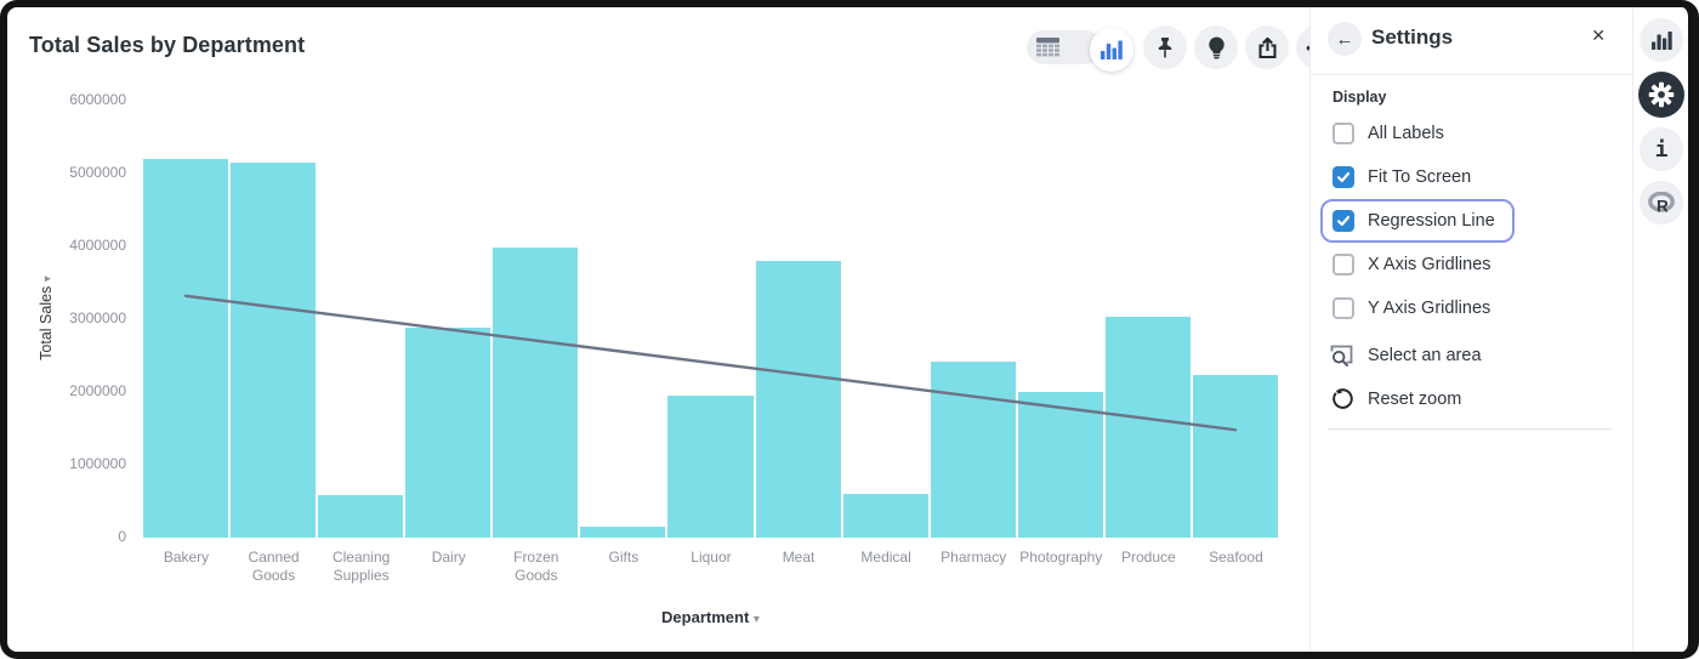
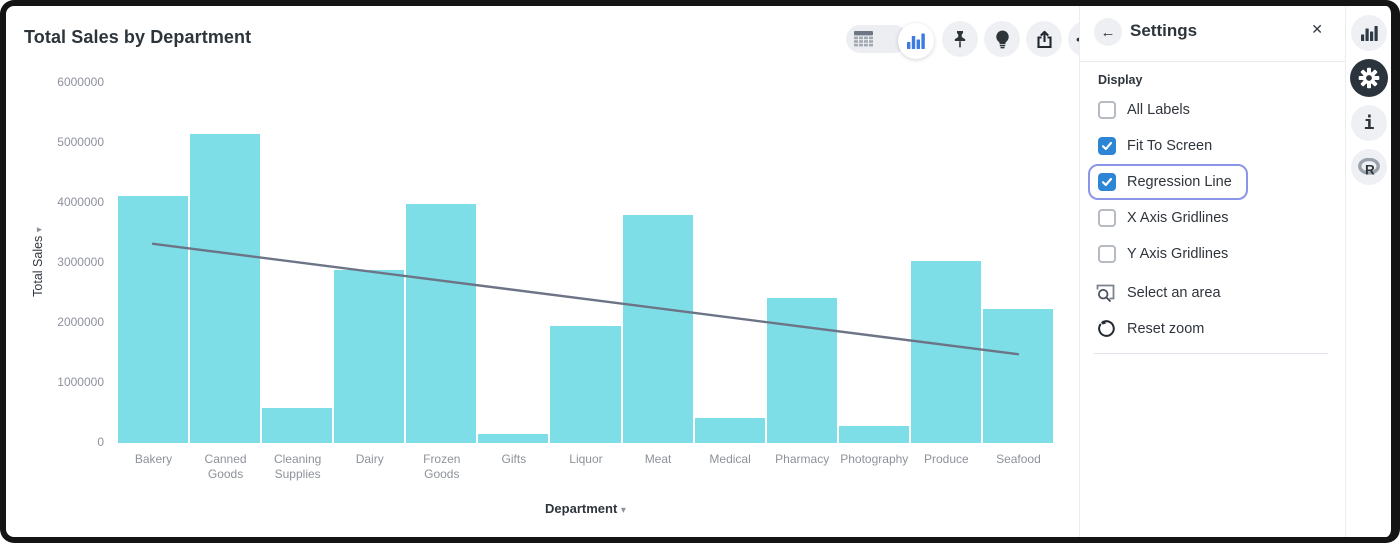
Bakery: 5200000 -> 4100000
Medical: 600000 -> 400000
Photography: 2000000 -> 300000
